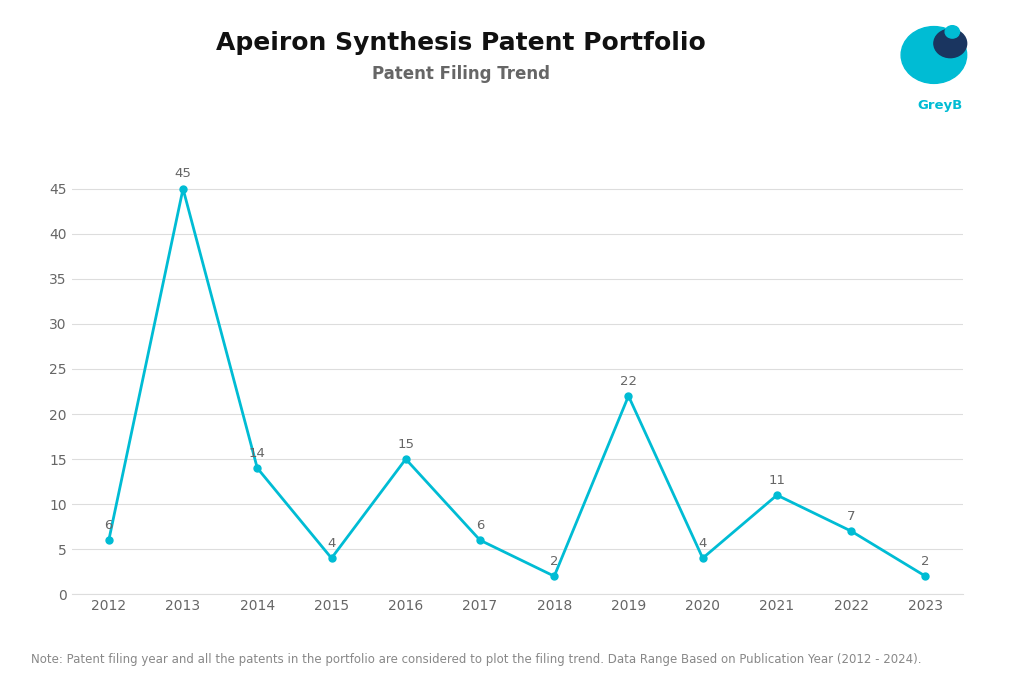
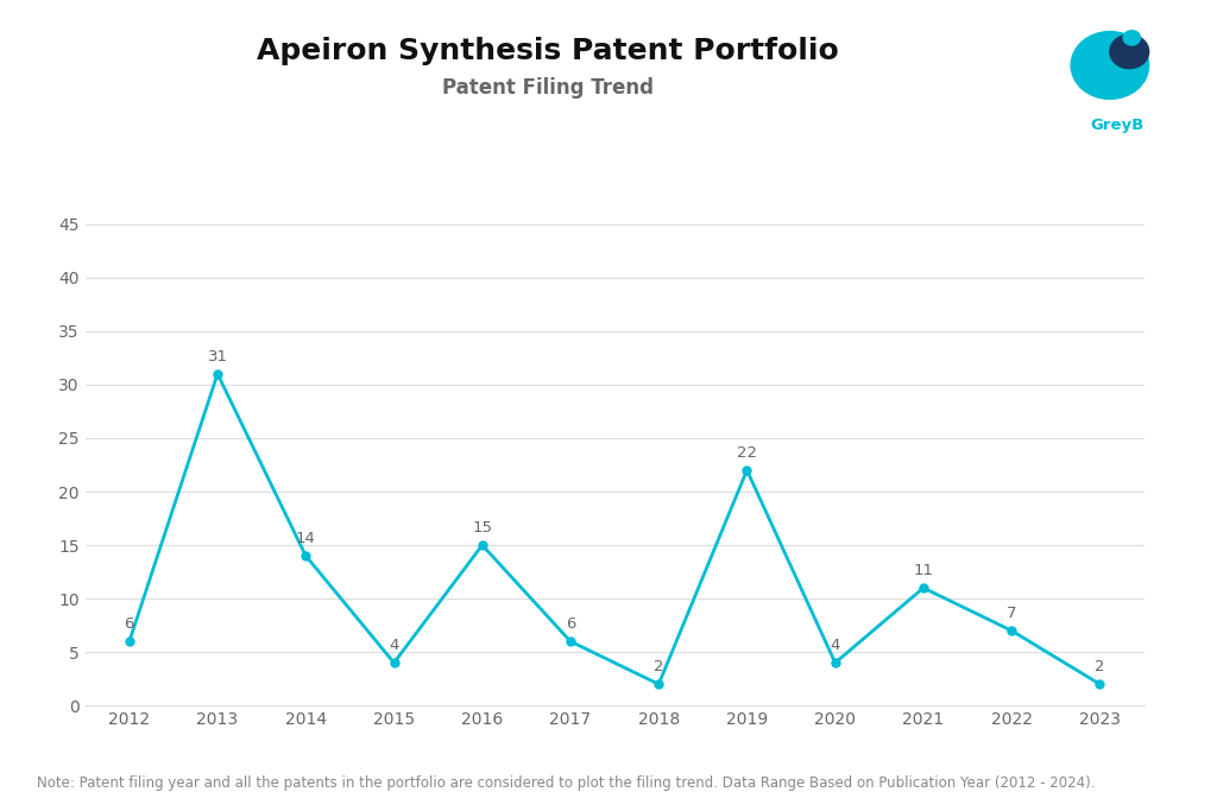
2013: 45 -> 31
